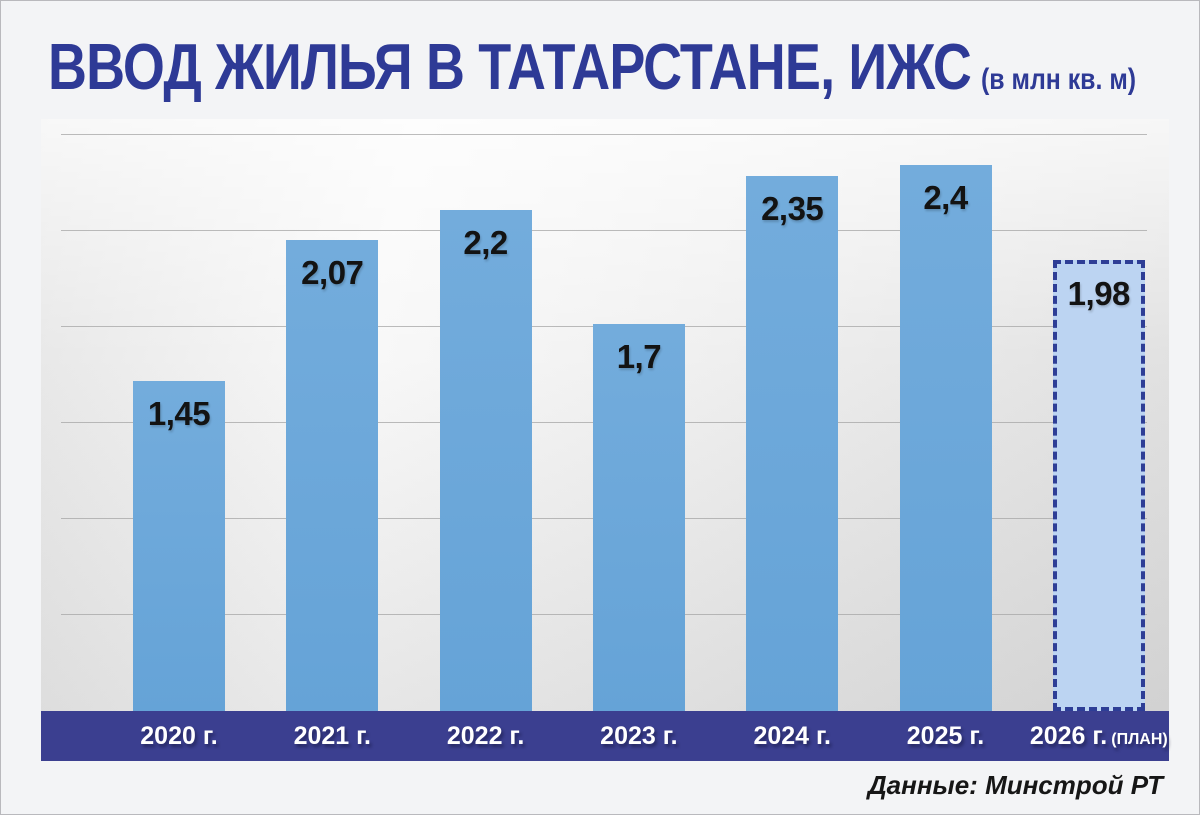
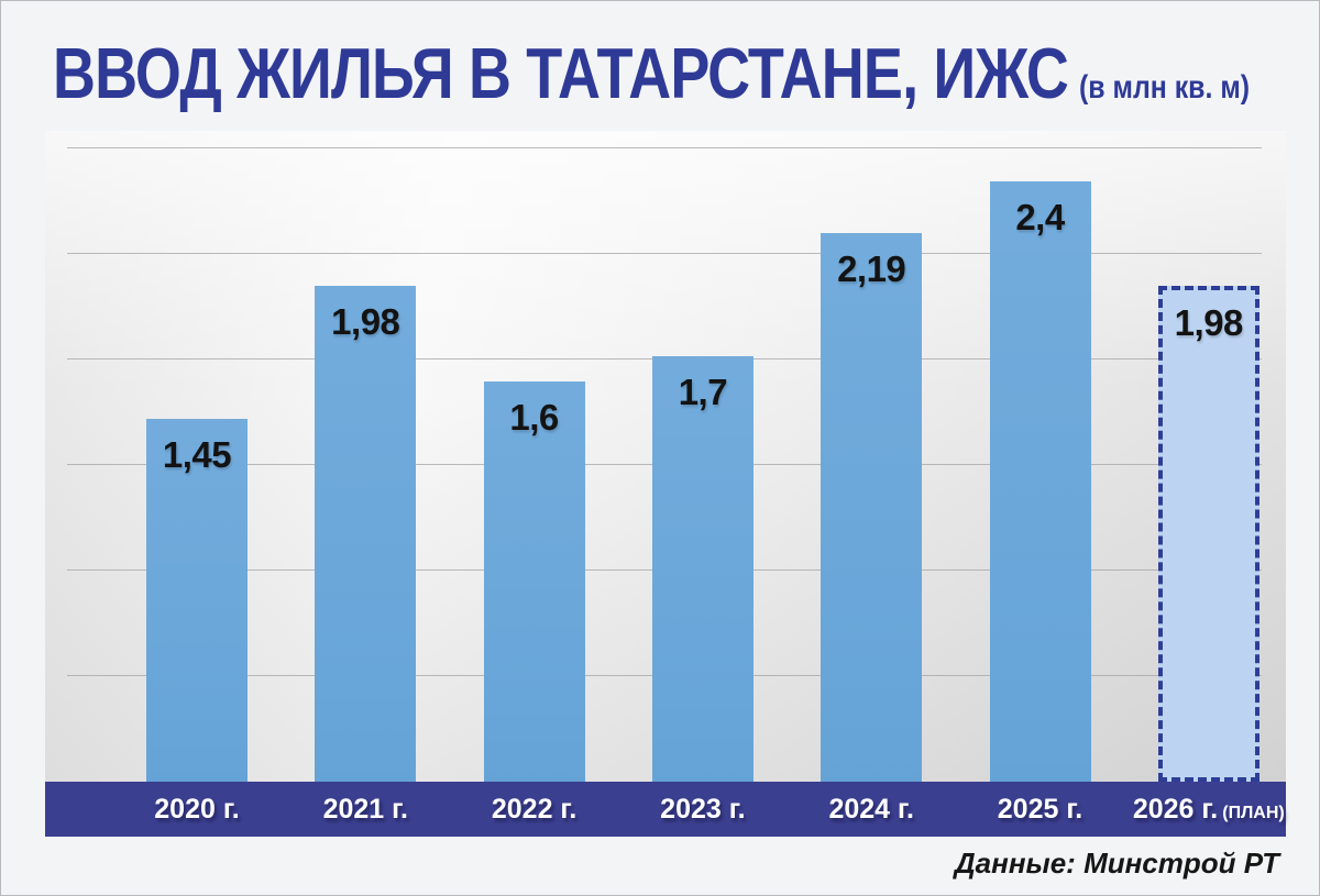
2021 г.: 2,07 -> 1,98
2022 г.: 2,2 -> 1,6
2024 г.: 2,35 -> 2,19
